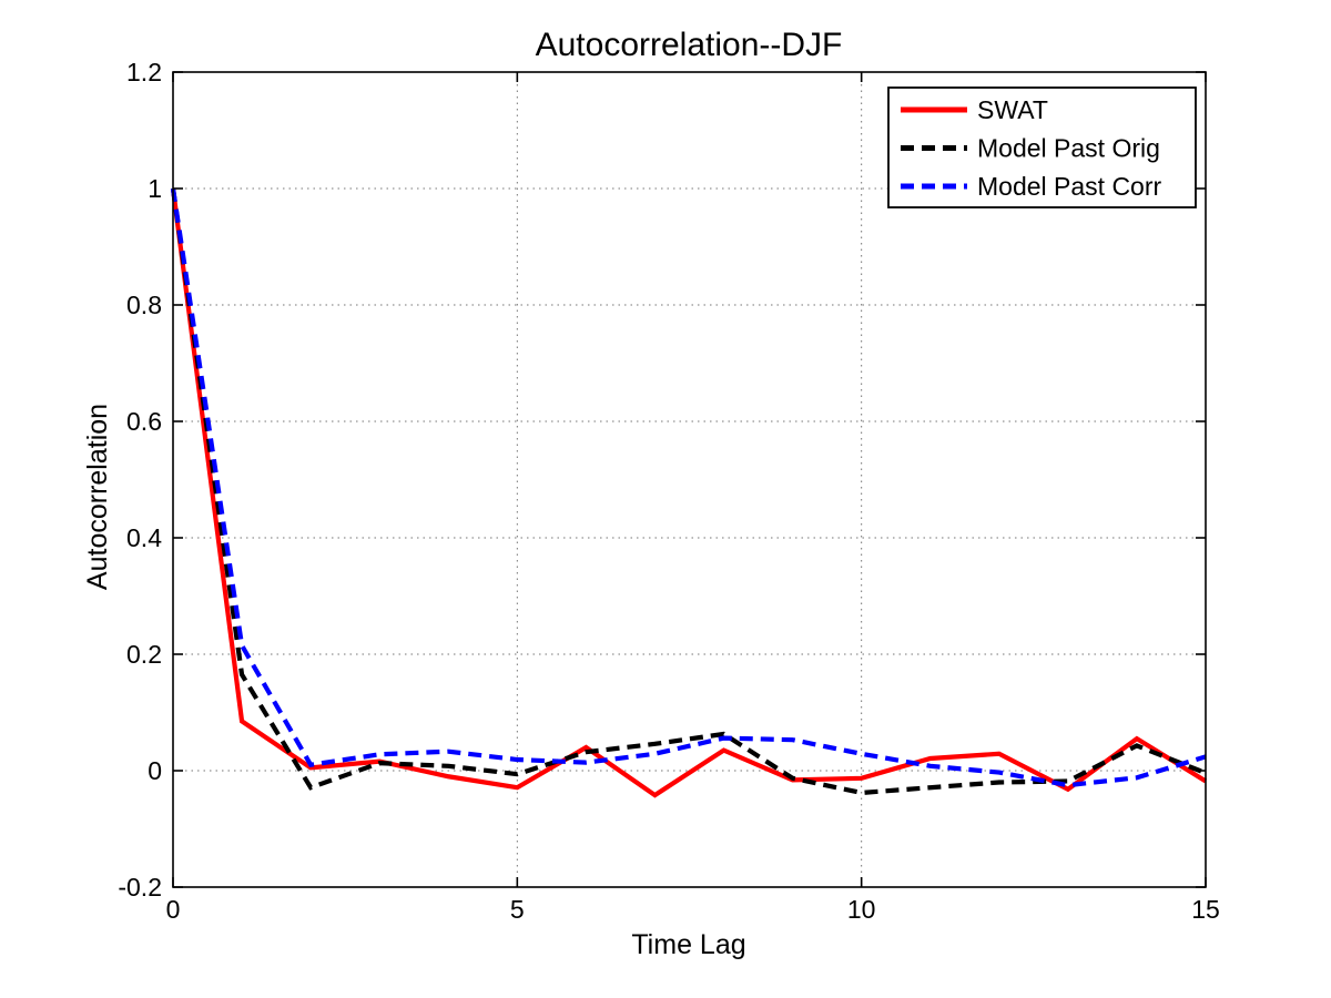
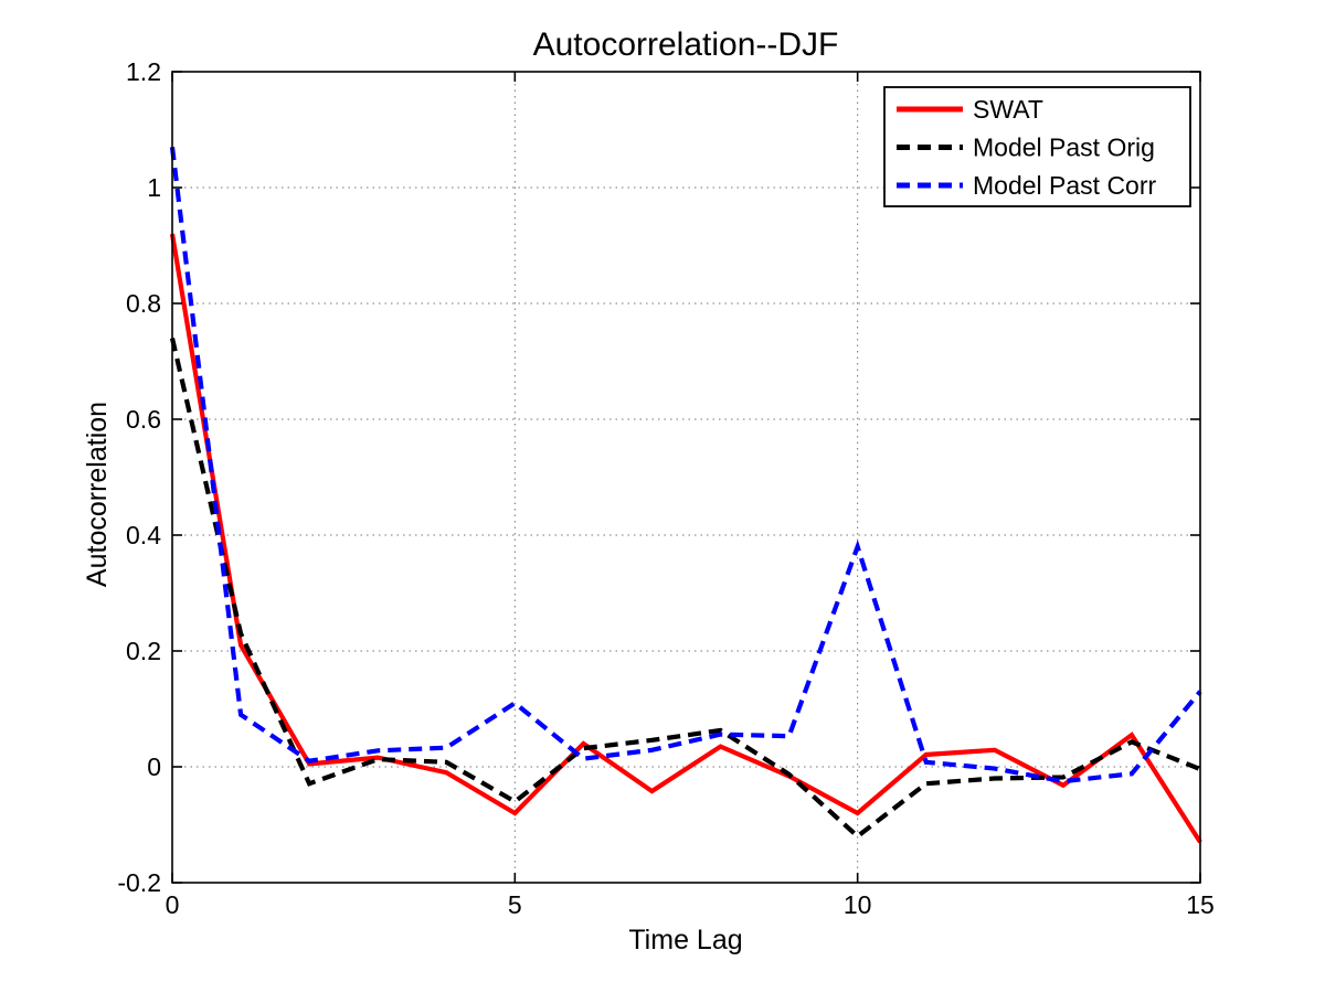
SWAT/0: 1.00 -> 0.92
Model Past Orig/0: 1.00 -> 0.74
Model Past Corr/0: 1.00 -> 1.07
SWAT/1: 0.09 -> 0.21
Model Past Orig/1: 0.17 -> 0.23
Model Past Corr/1: 0.21 -> 0.09
SWAT/5: -0.03 -> -0.08
Model Past Orig/5: -0.01 -> -0.06
Model Past Corr/5: 0.02 -> 0.11
SWAT/10: -0.01 -> -0.08
Model Past Orig/10: -0.04 -> -0.12
Model Past Corr/10: 0.03 -> 0.38
SWAT/15: -0.02 -> -0.13
Model Past Corr/15: 0.02 -> 0.13
